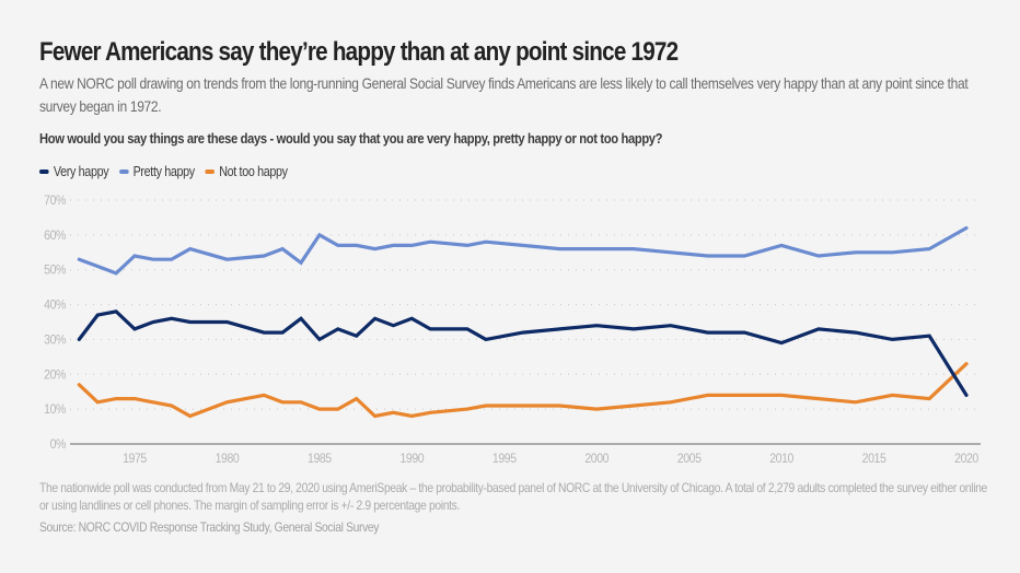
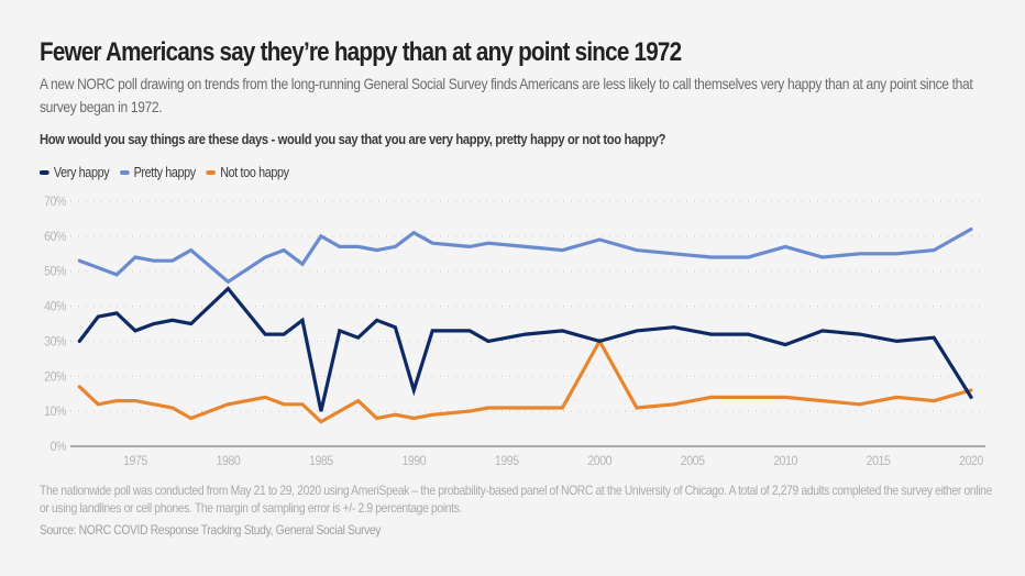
Very happy/1980: 35% -> 45%
Pretty happy/1980: 53% -> 47%
Very happy/1985: 30% -> 10%
Not too happy/1985: 10% -> 7%
Very happy/1990: 36% -> 16%
Pretty happy/1990: 57% -> 61%
Very happy/2000: 34% -> 30%
Pretty happy/2000: 56% -> 59%
Not too happy/2000: 10% -> 30%
Not too happy/2020: 23% -> 16%
